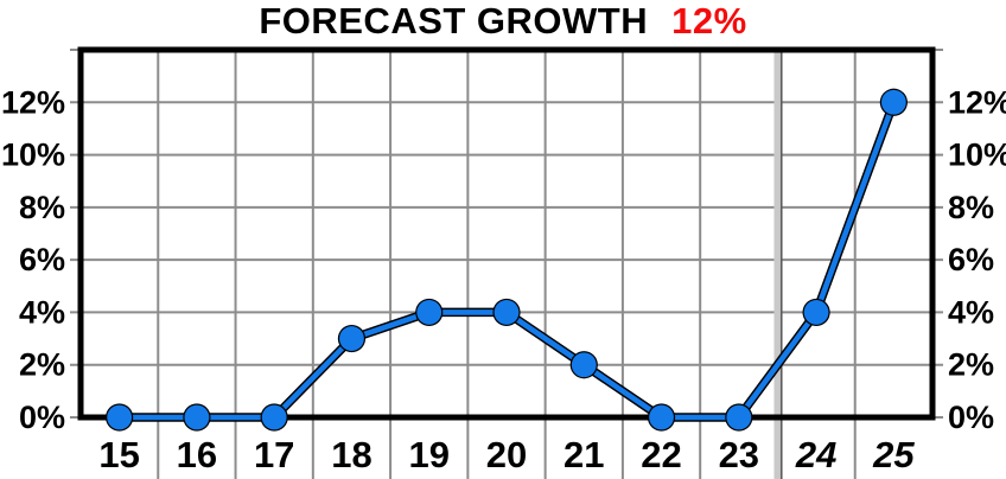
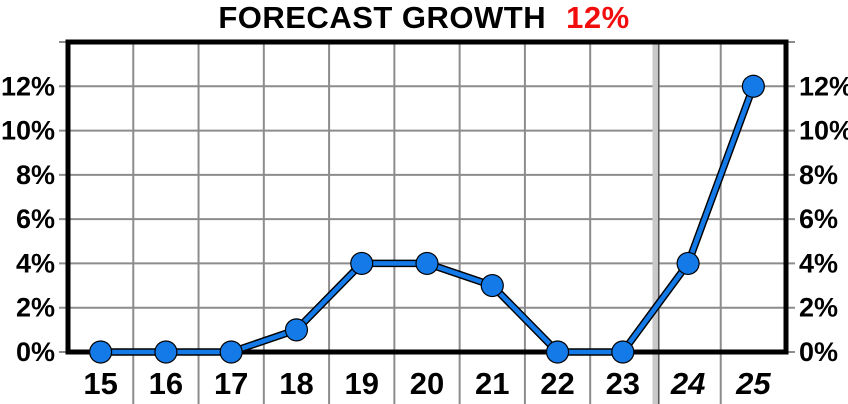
18: 3% -> 1%
21: 2% -> 3%
